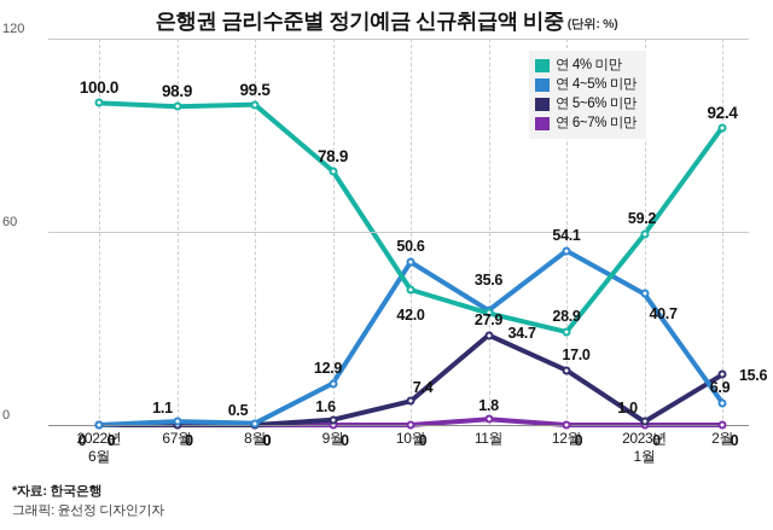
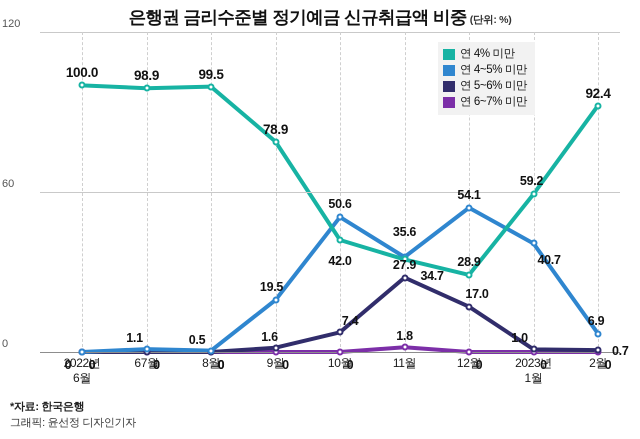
연 4~5% 미만/9월: 12.9 -> 19.5
연 5~6% 미만/2월: 15.6 -> 0.7
